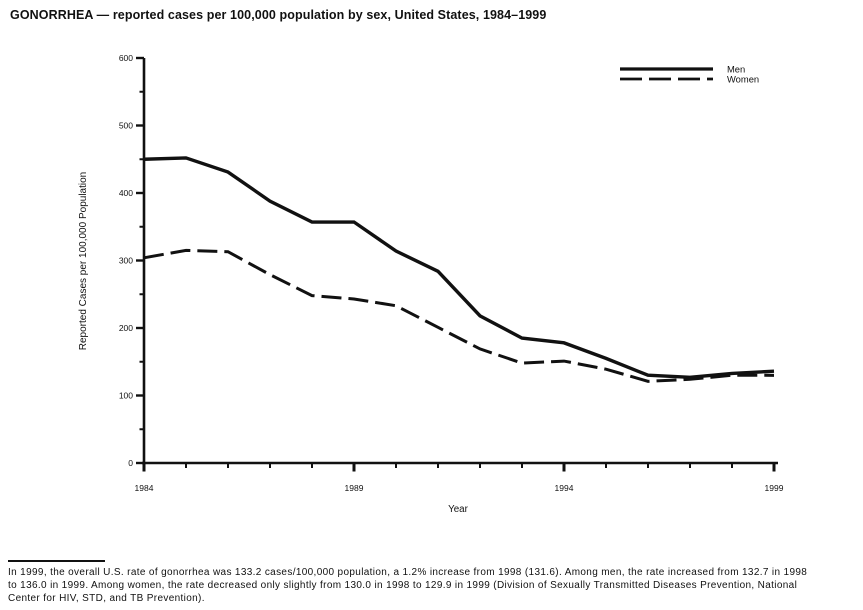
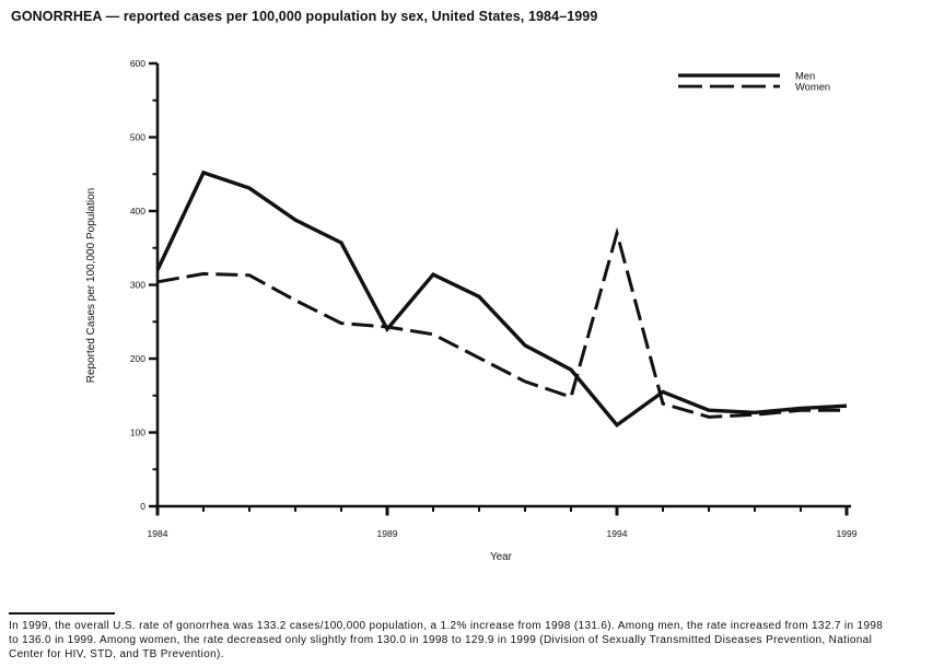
Men/1984: 450 -> 320
Men/1989: 360 -> 240
Men/1994: 180 -> 110
Women/1994: 150 -> 370
